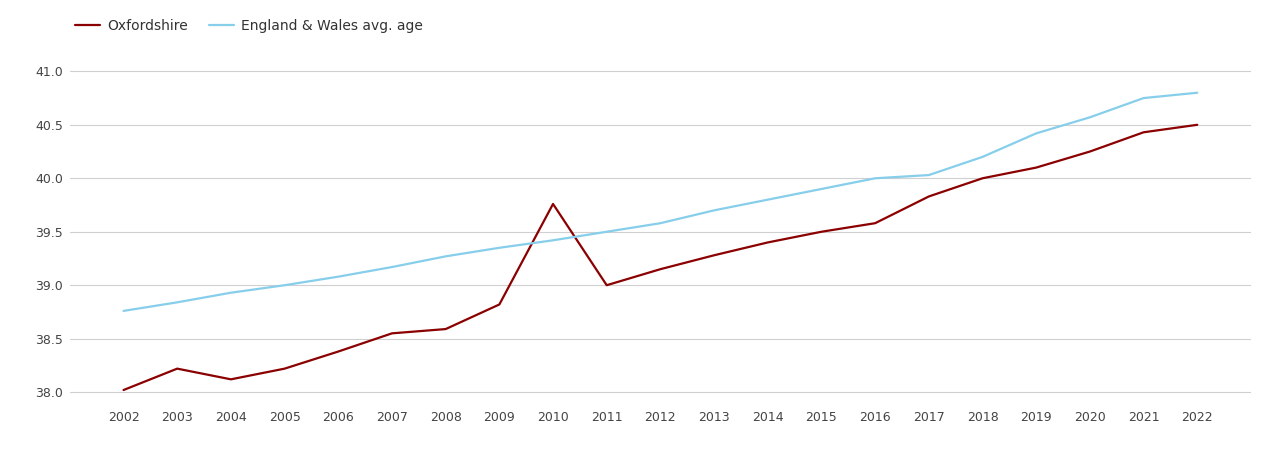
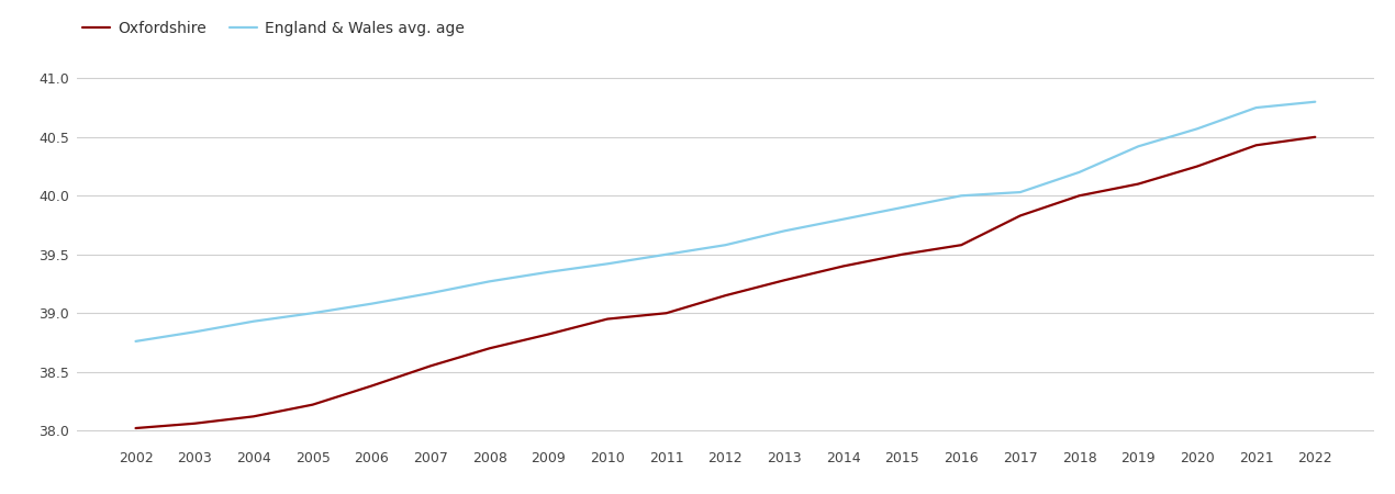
Oxfordshire/2003: 38.22 -> 38.06
Oxfordshire/2008: 38.59 -> 38.70
Oxfordshire/2010: 39.76 -> 38.95
